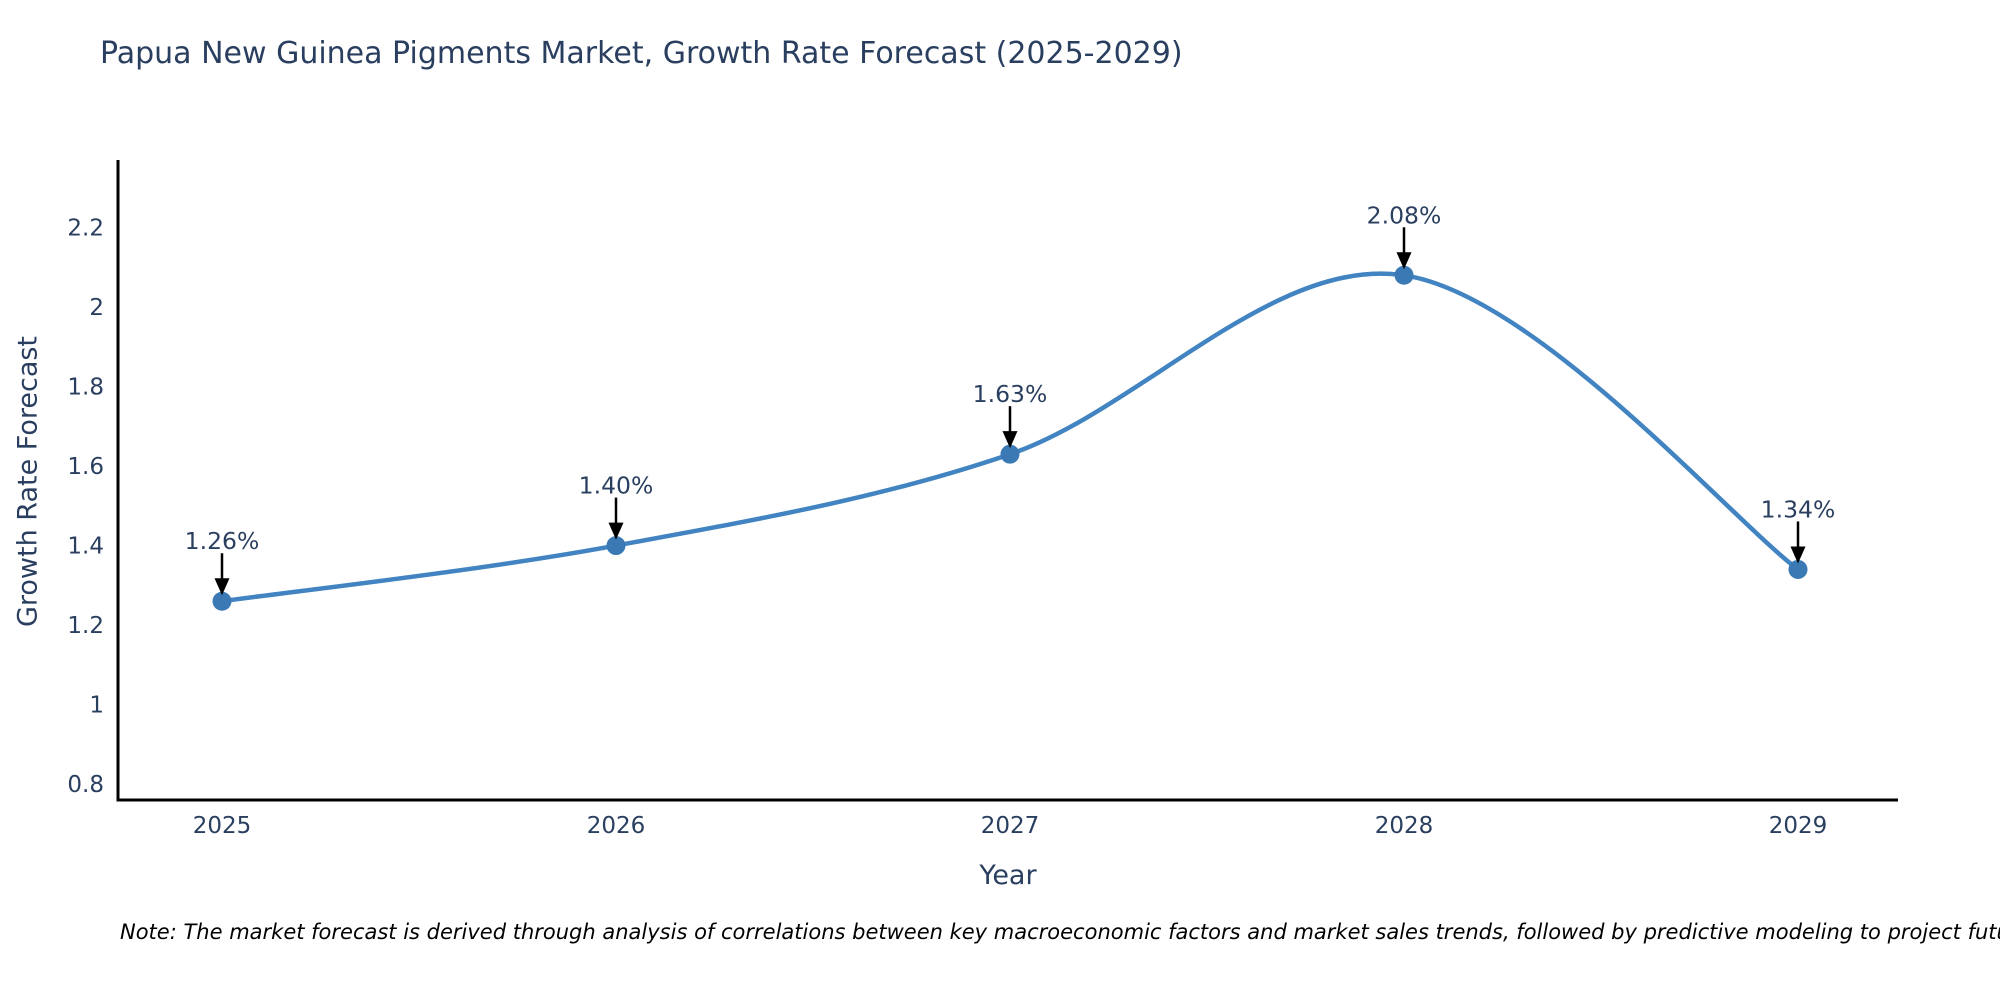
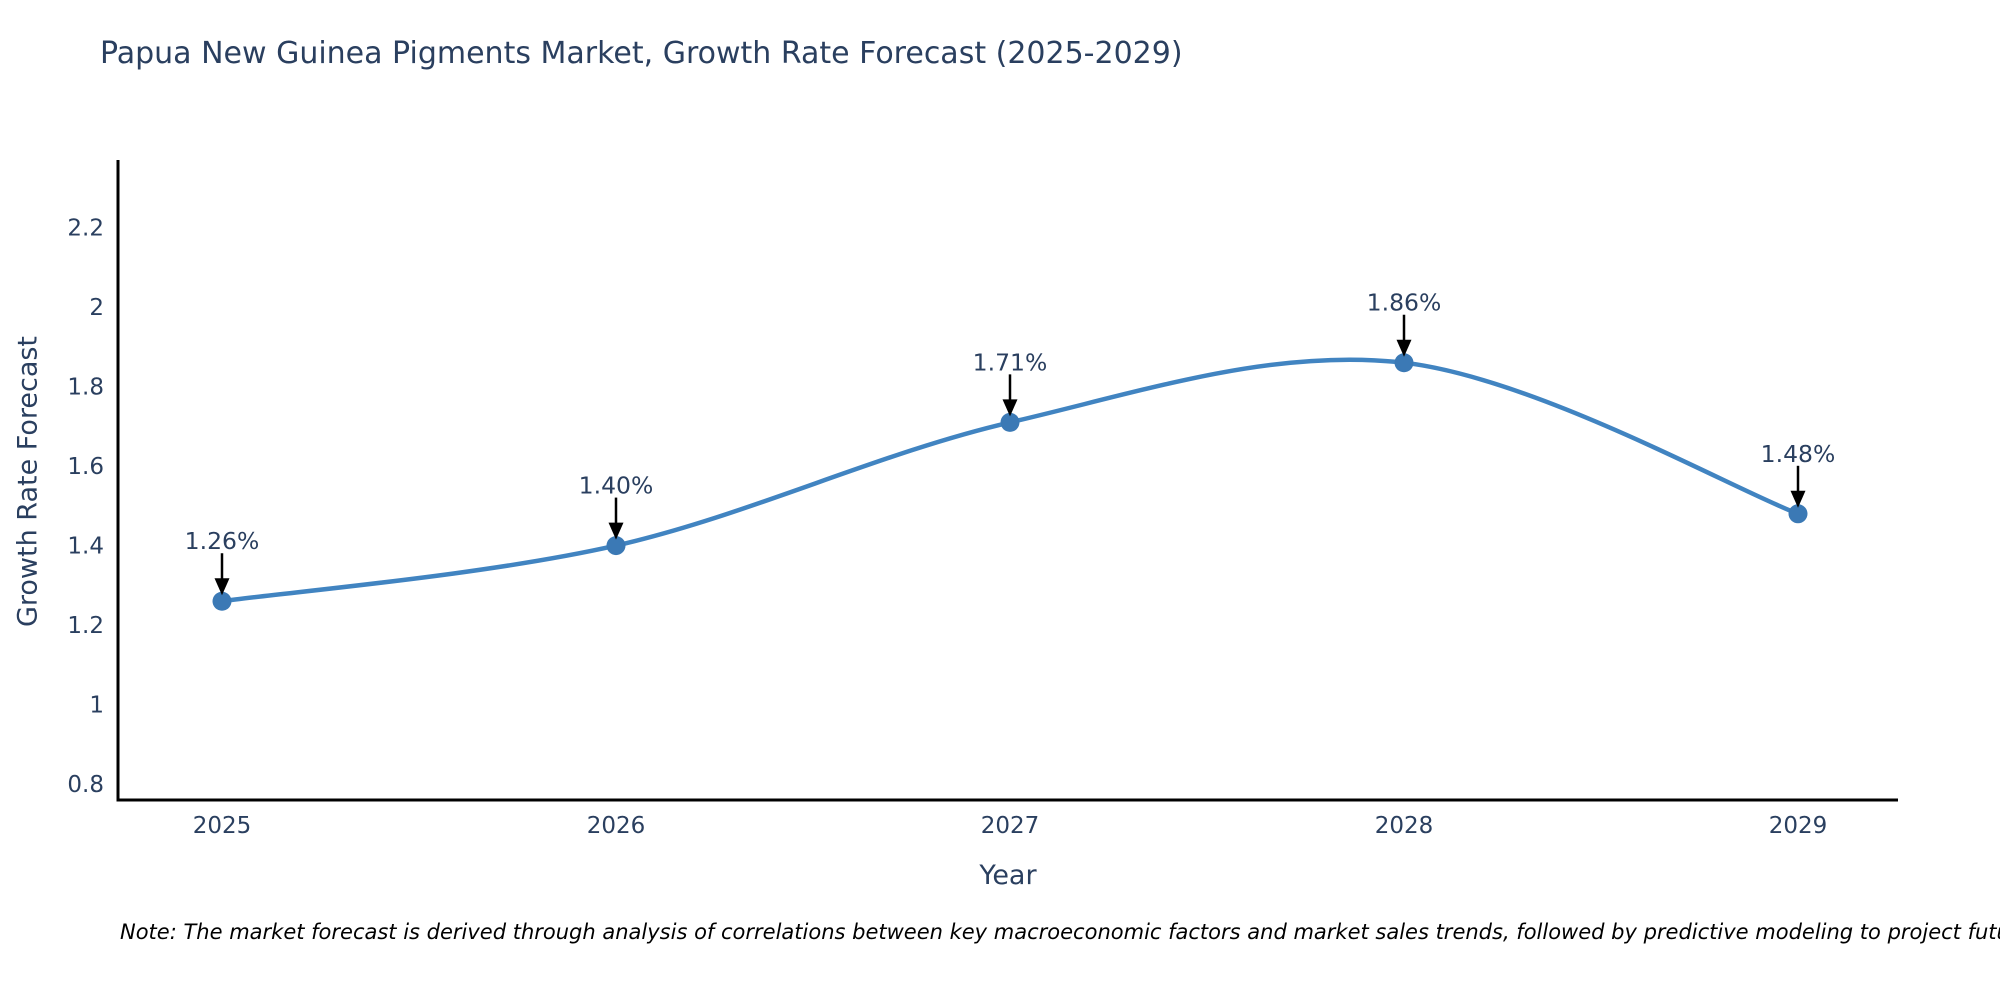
2027: 1.63% -> 1.71%
2028: 2.08% -> 1.86%
2029: 1.34% -> 1.48%
